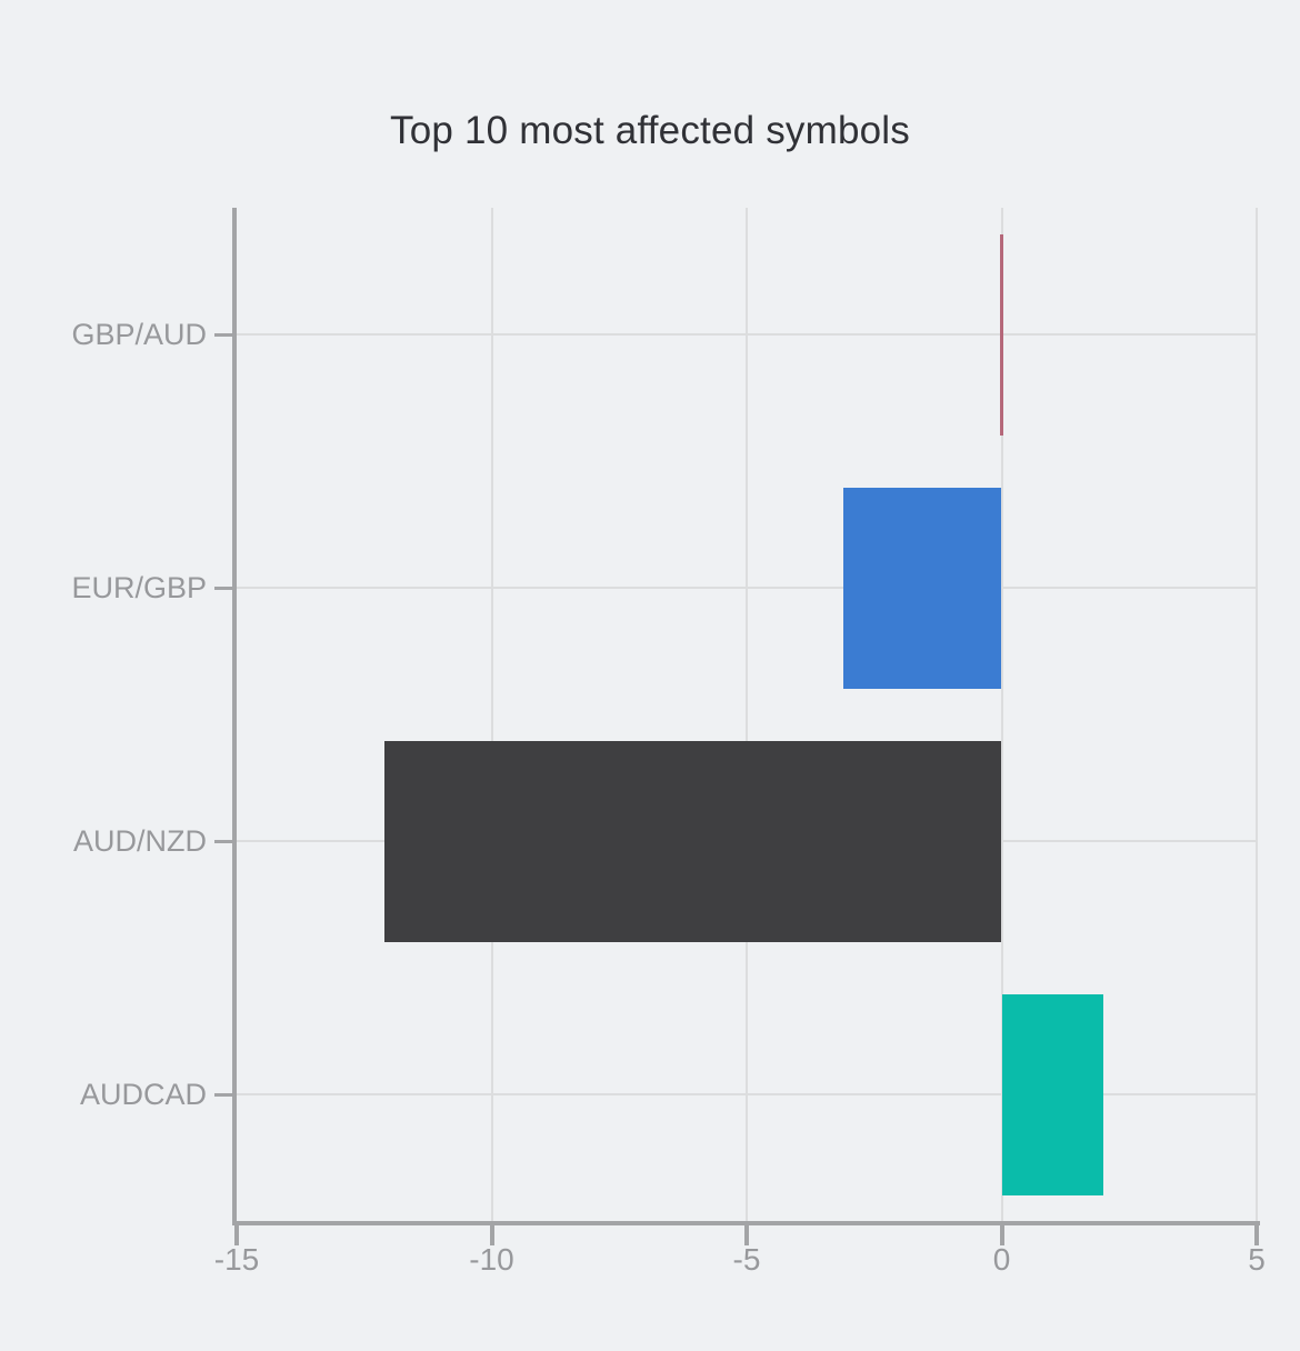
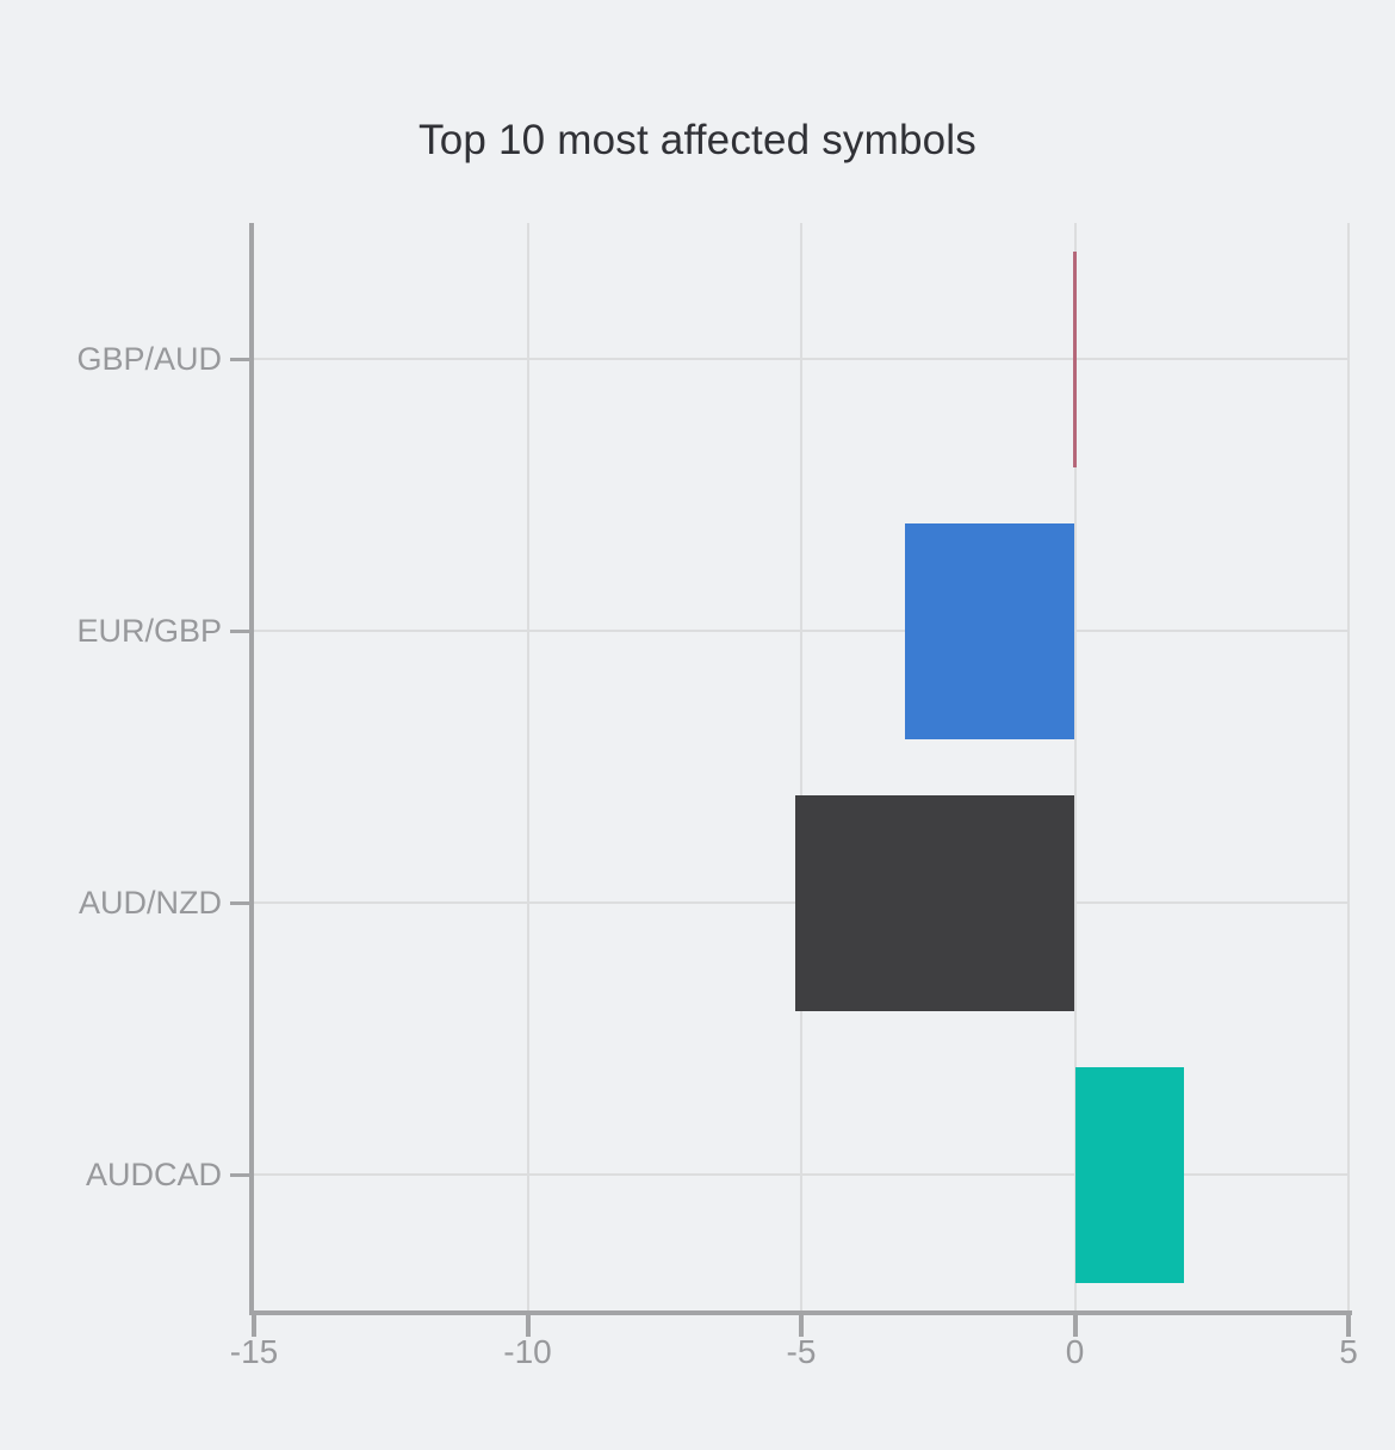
AUD/NZD: -12.1 -> -5.1
